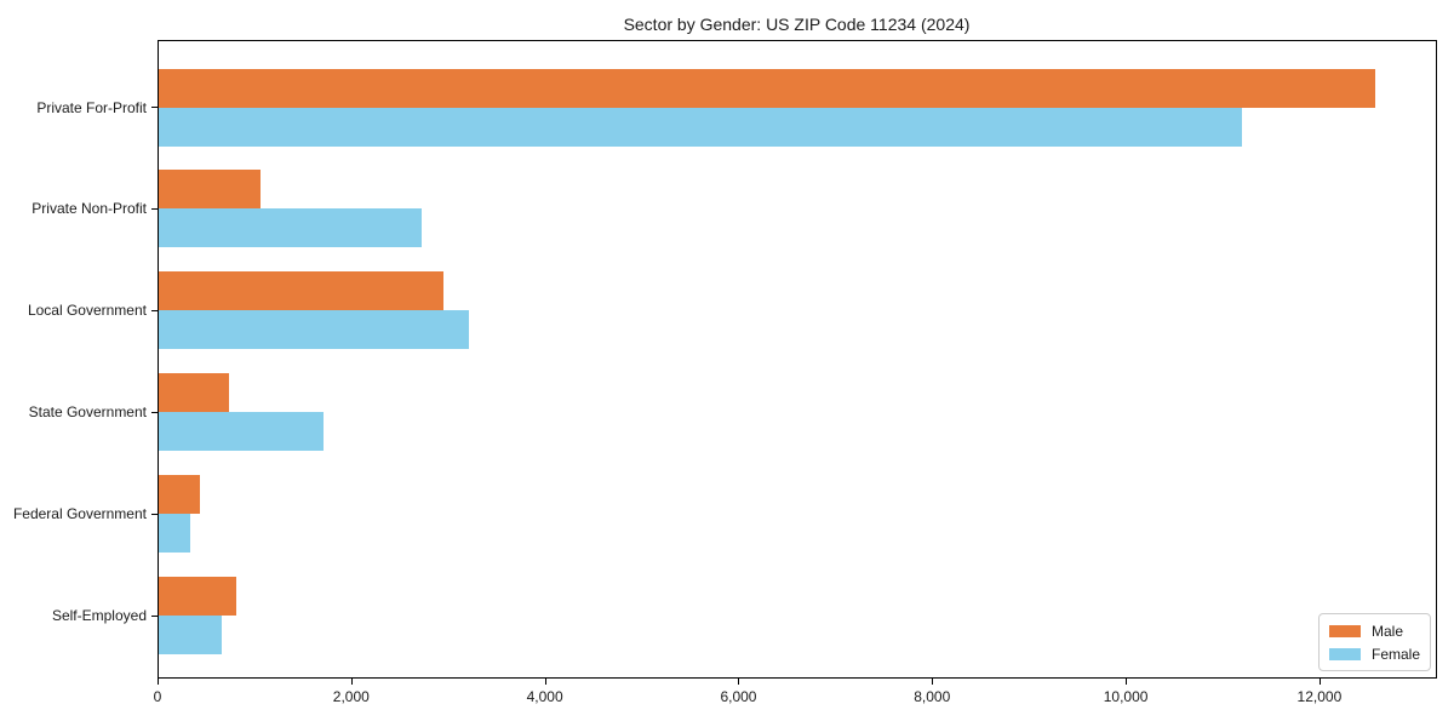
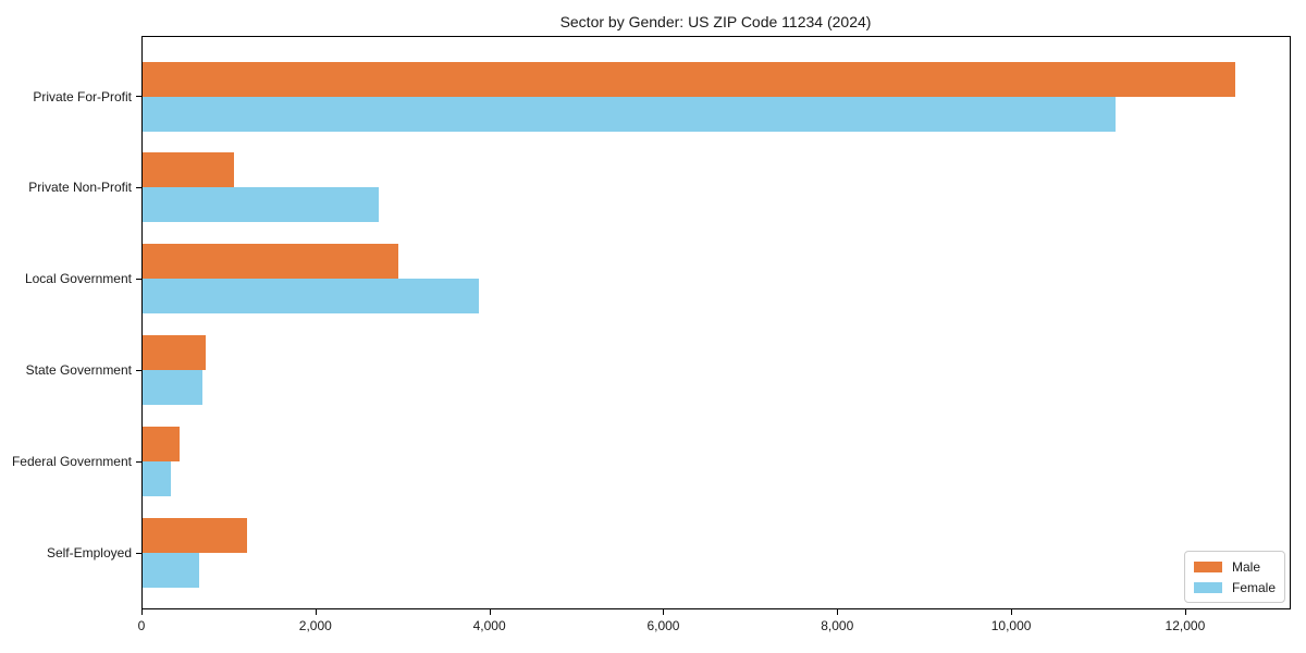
Female/Local Government: 3200 -> 3900
Female/State Government: 1700 -> 700
Male/Self-Employed: 800 -> 1200
